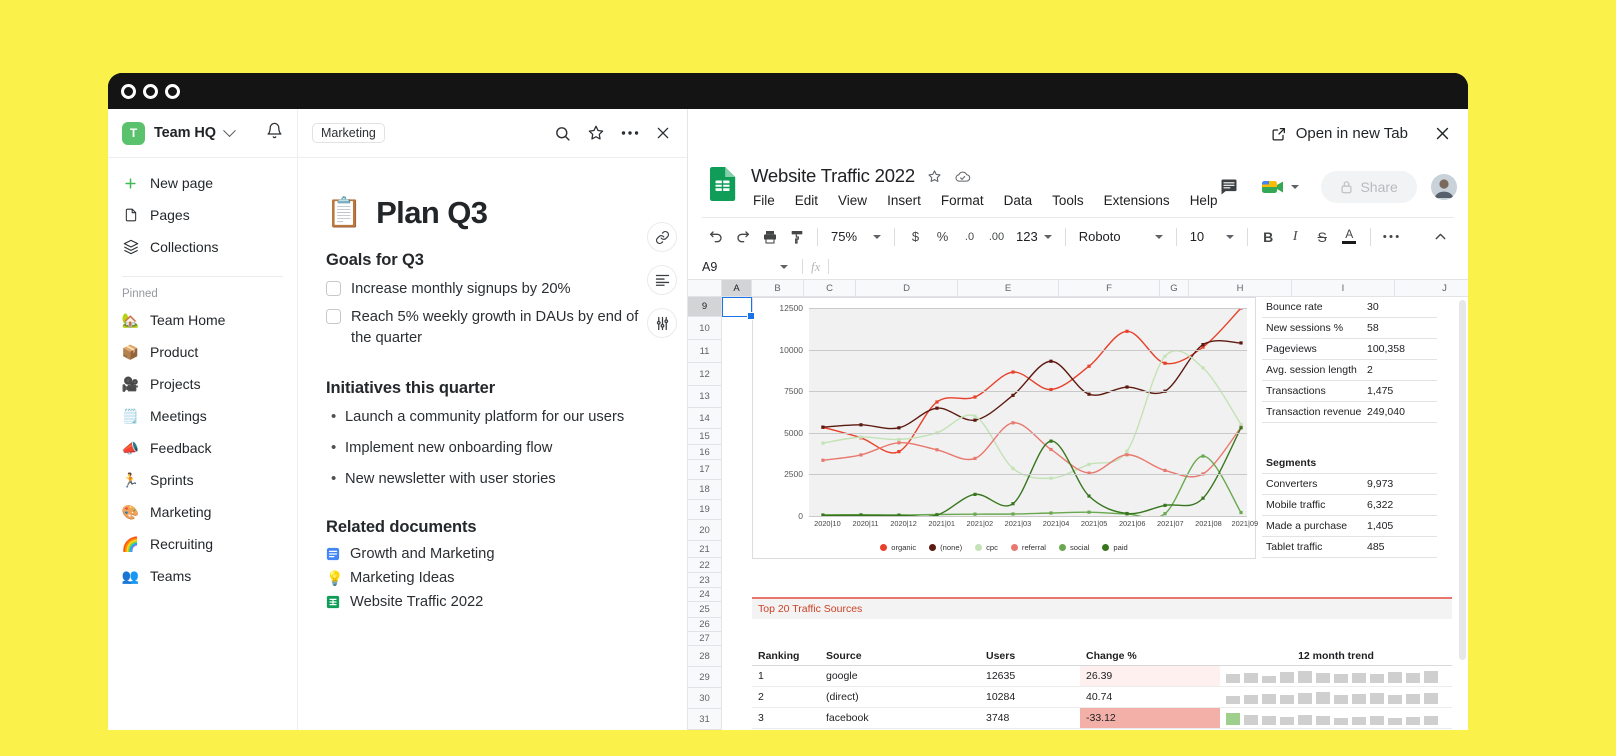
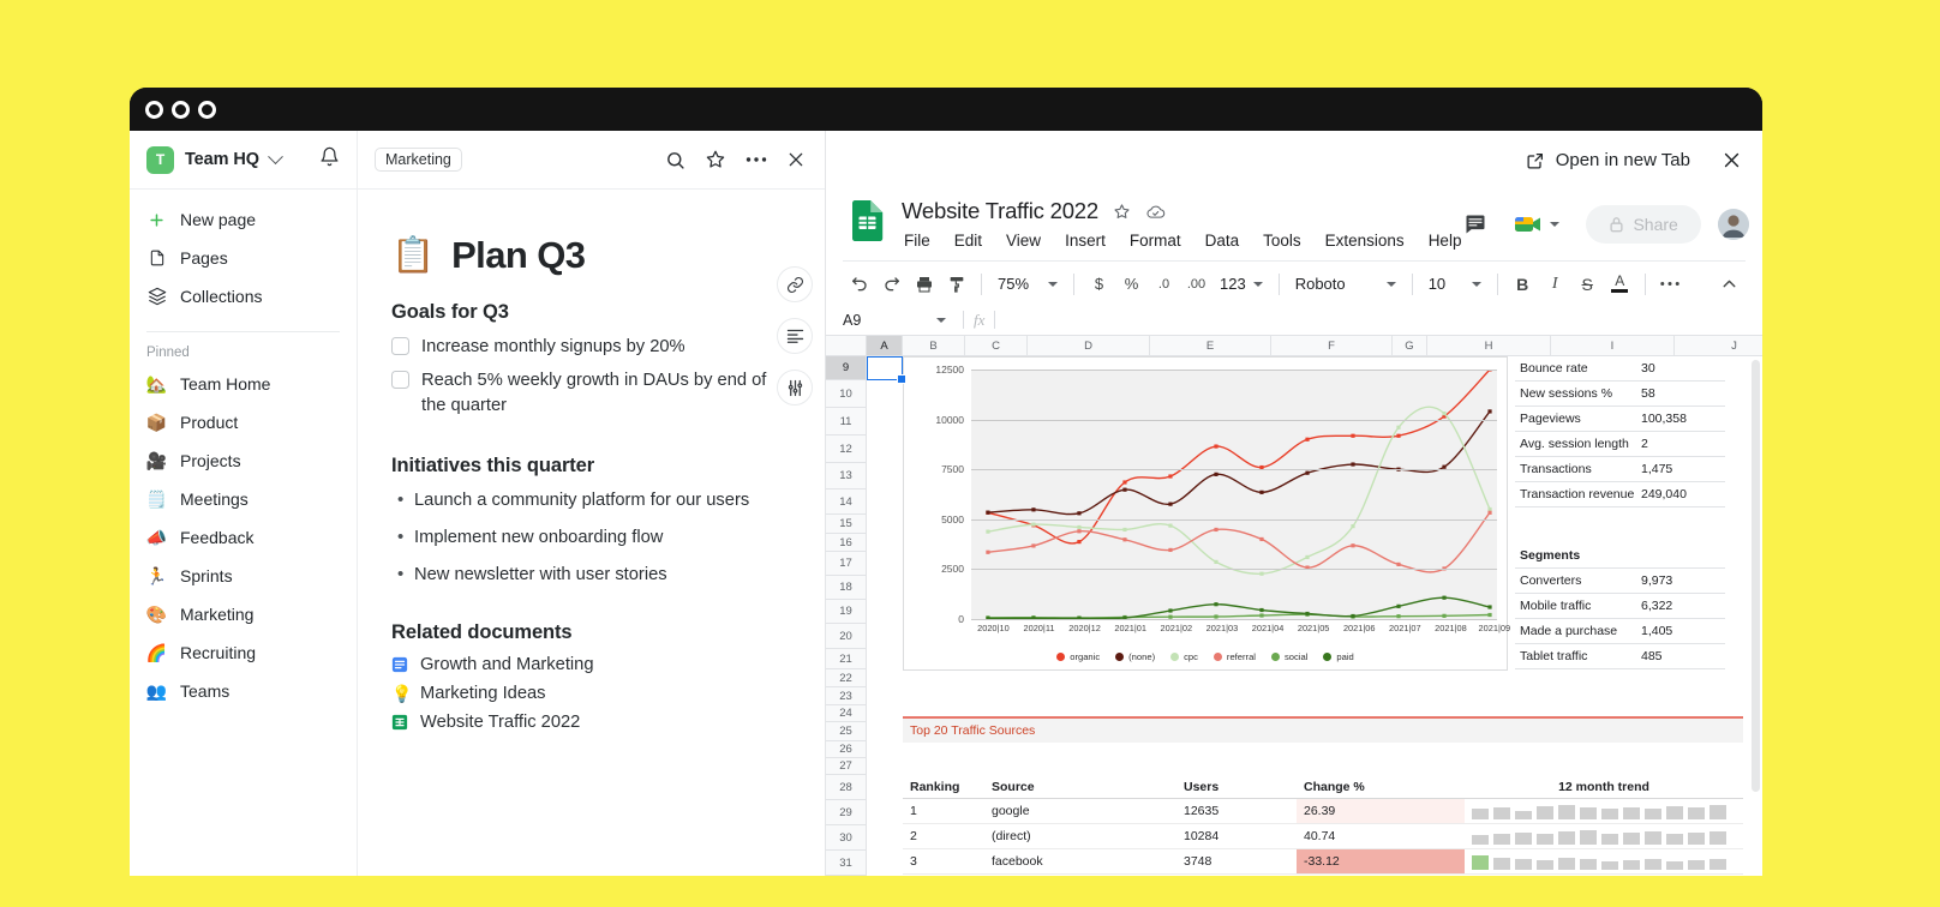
cpc/2021|01: 5000 -> 4500
cpc/2021|02: 6000 -> 4700
paid/2021|02: 1300 -> 400
referral/2021|03: 5600 -> 4500
(none)/2021|04: 9300 -> 6400
paid/2021|04: 4500 -> 400
paid/2021|05: 1200 -> 300
organic/2021|06: 11100 -> 9200
cpc/2021|06: 3900 -> 4600
(none)/2021|08: 10300 -> 7600
cpc/2021|08: 8900 -> 10300
social/2021|08: 3600 -> 200
paid/2021|09: 5300 -> 600
